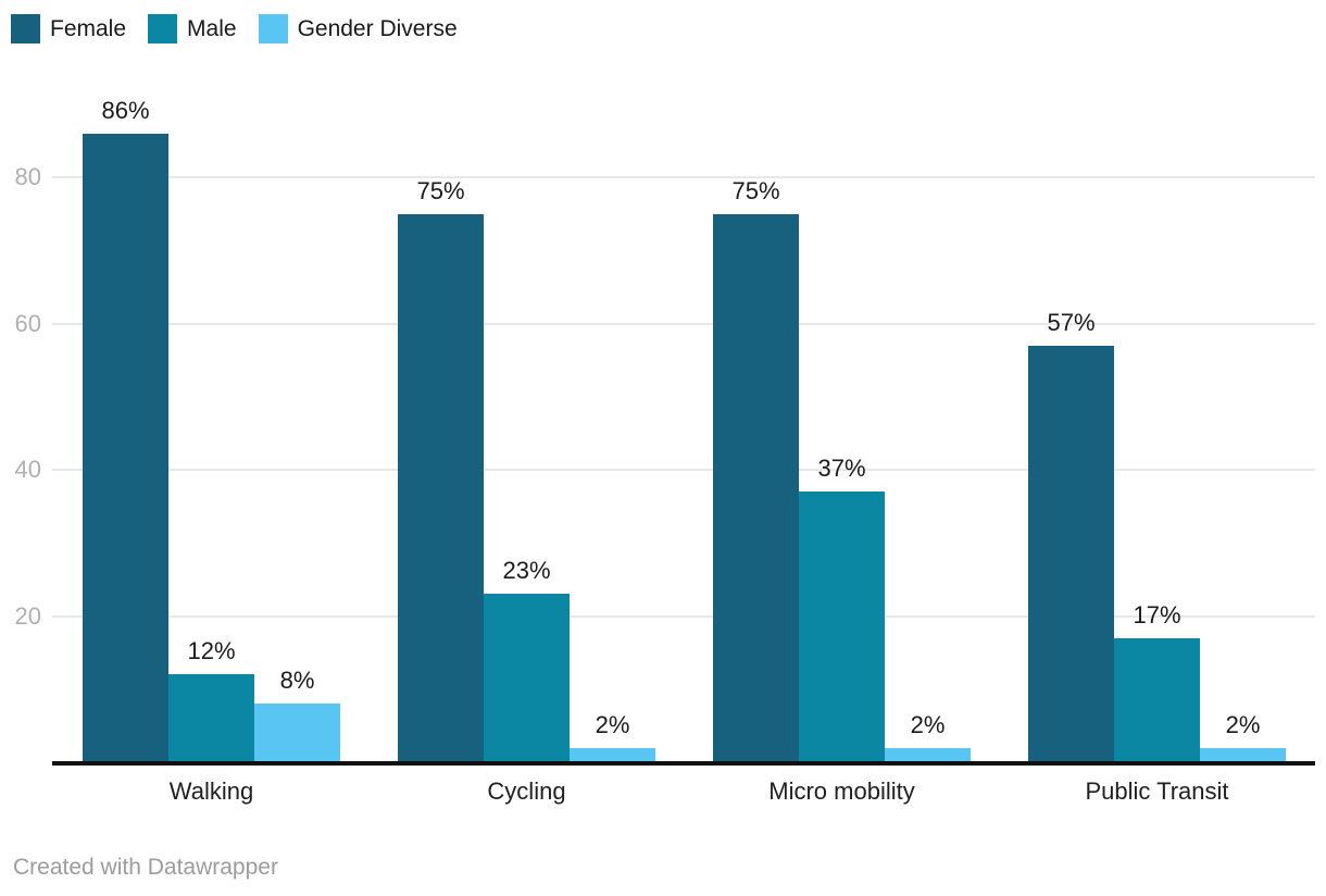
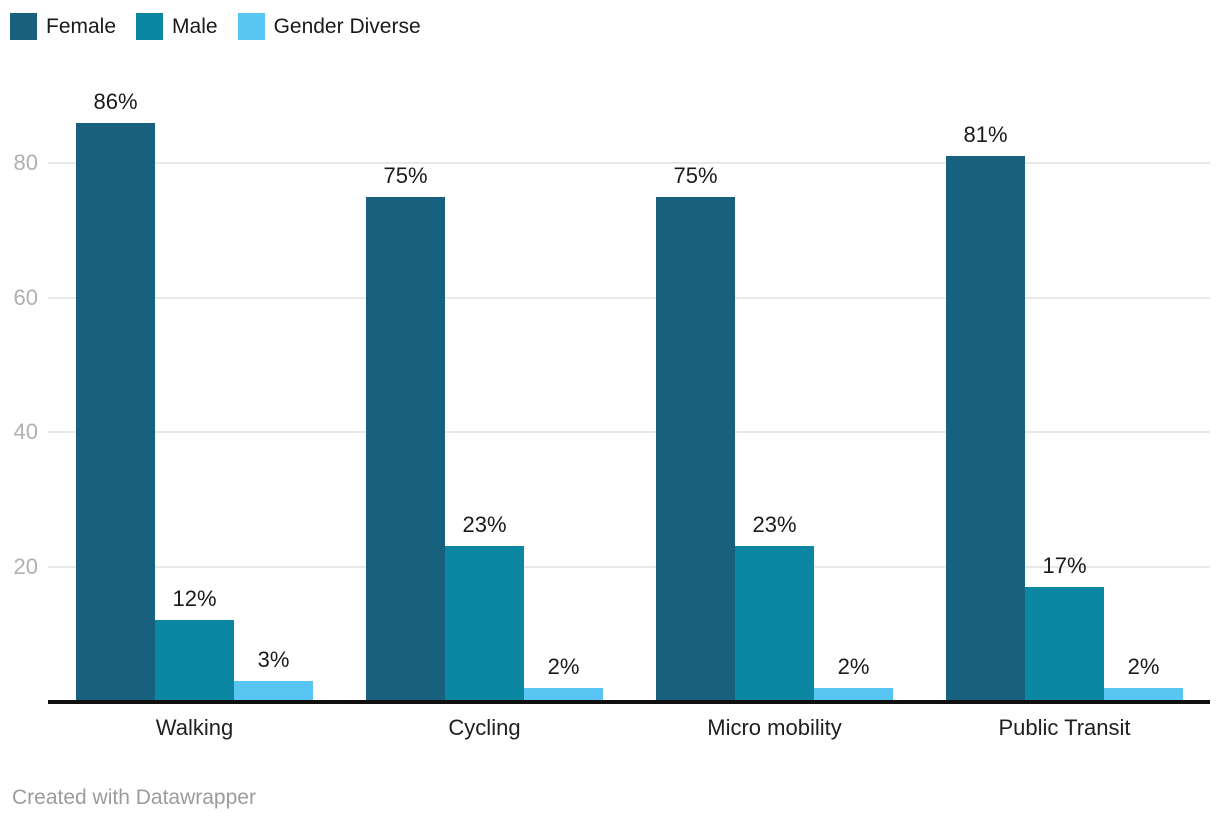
Gender Diverse/Walking: 8% -> 3%
Male/Micro mobility: 37% -> 23%
Female/Public Transit: 57% -> 81%
